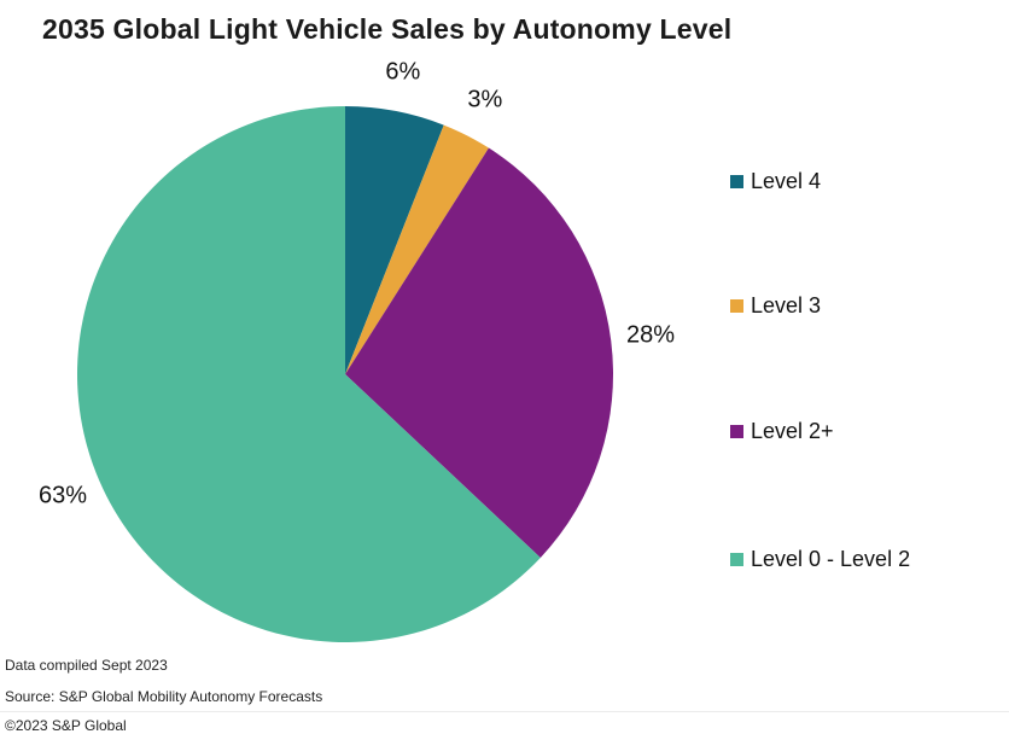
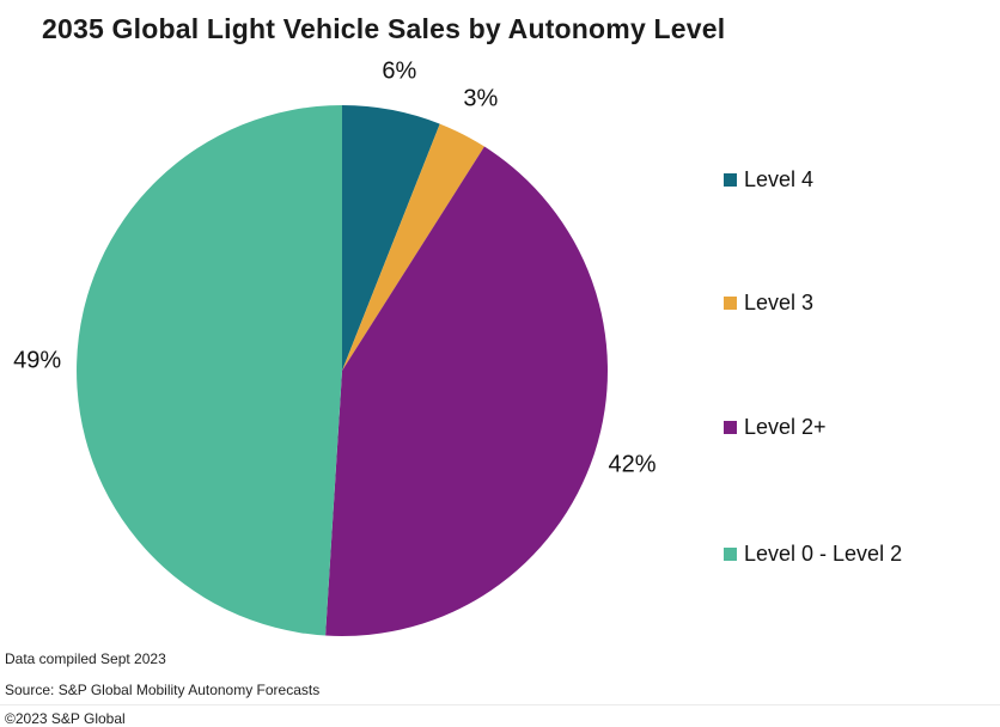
Level 2+: 28% -> 42%
Level 0 - Level 2: 63% -> 49%
